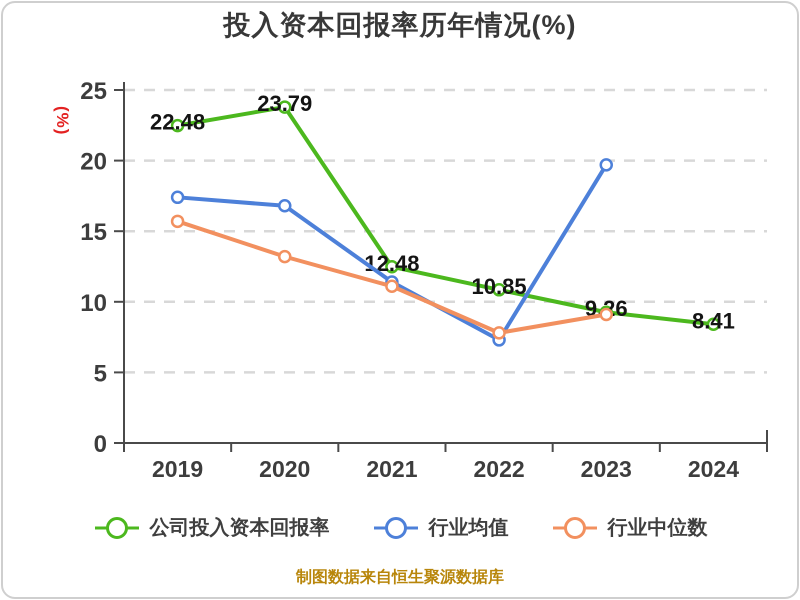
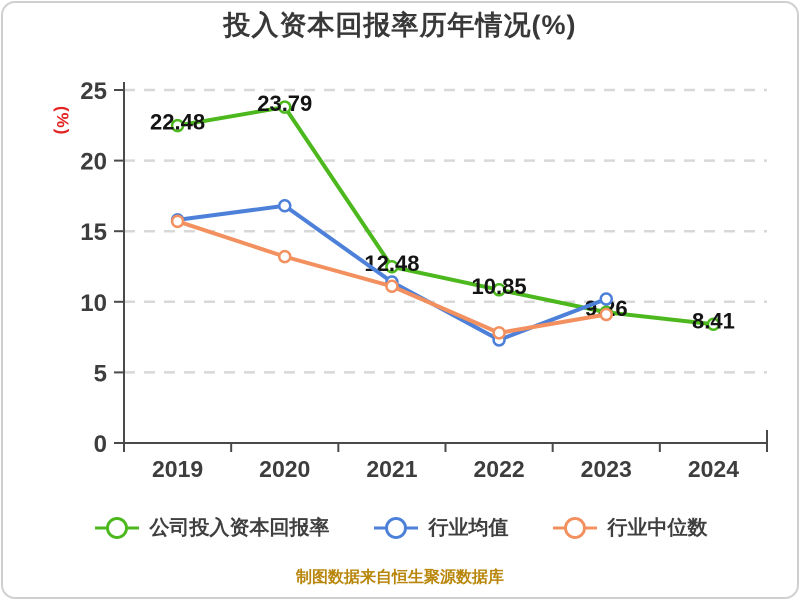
行业均值/2019: 17.4 -> 15.8
行业均值/2023: 19.7 -> 10.2
